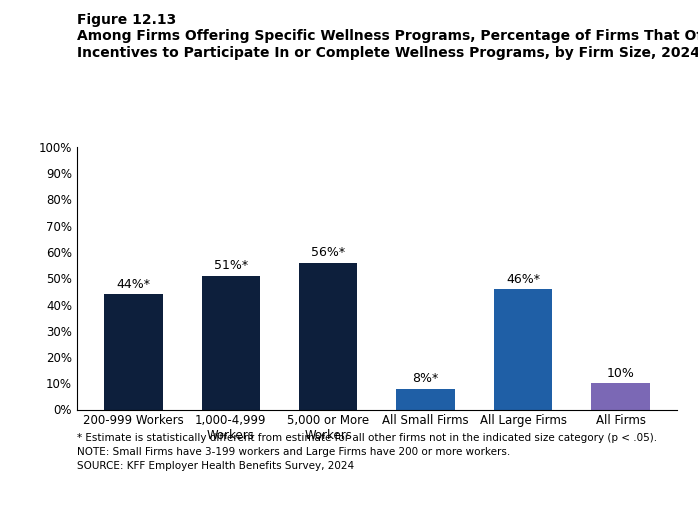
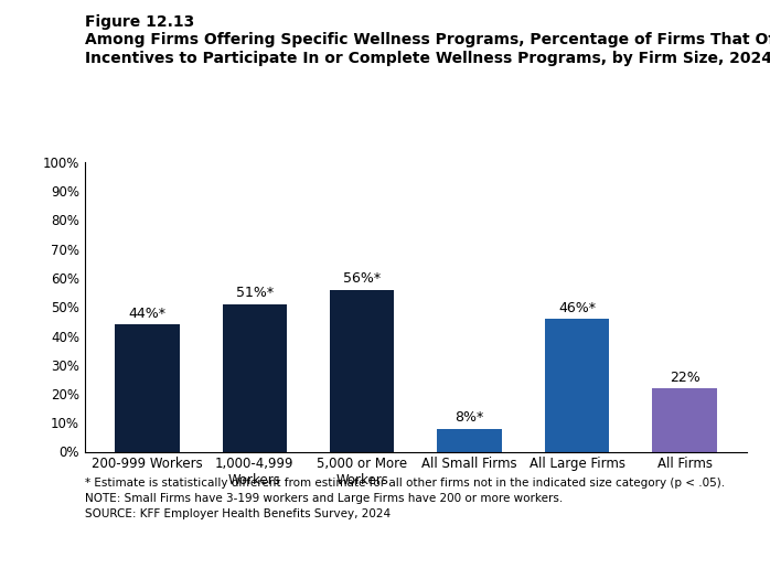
All Firms: 10% -> 22%
